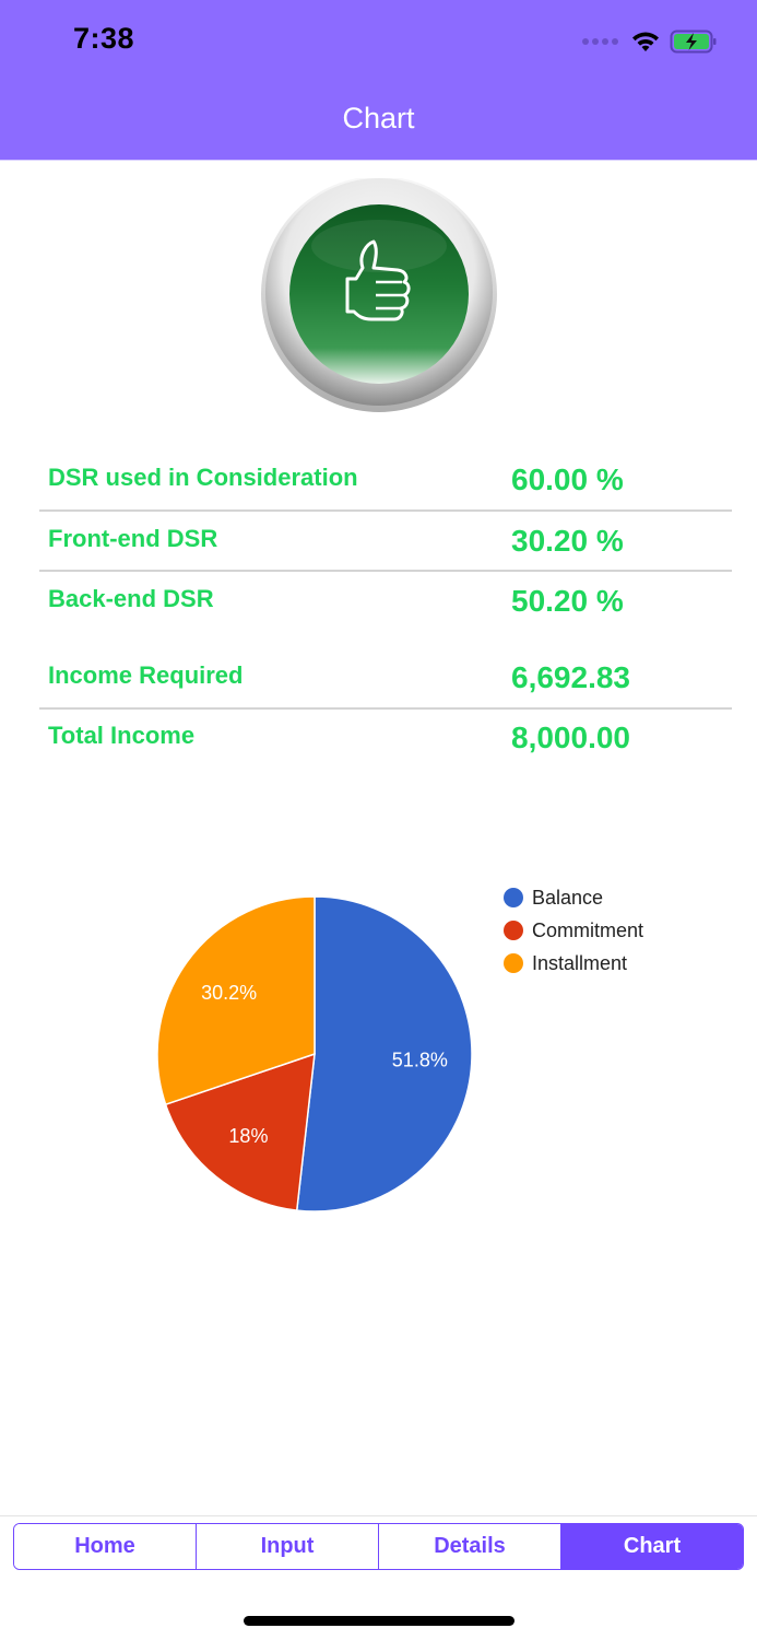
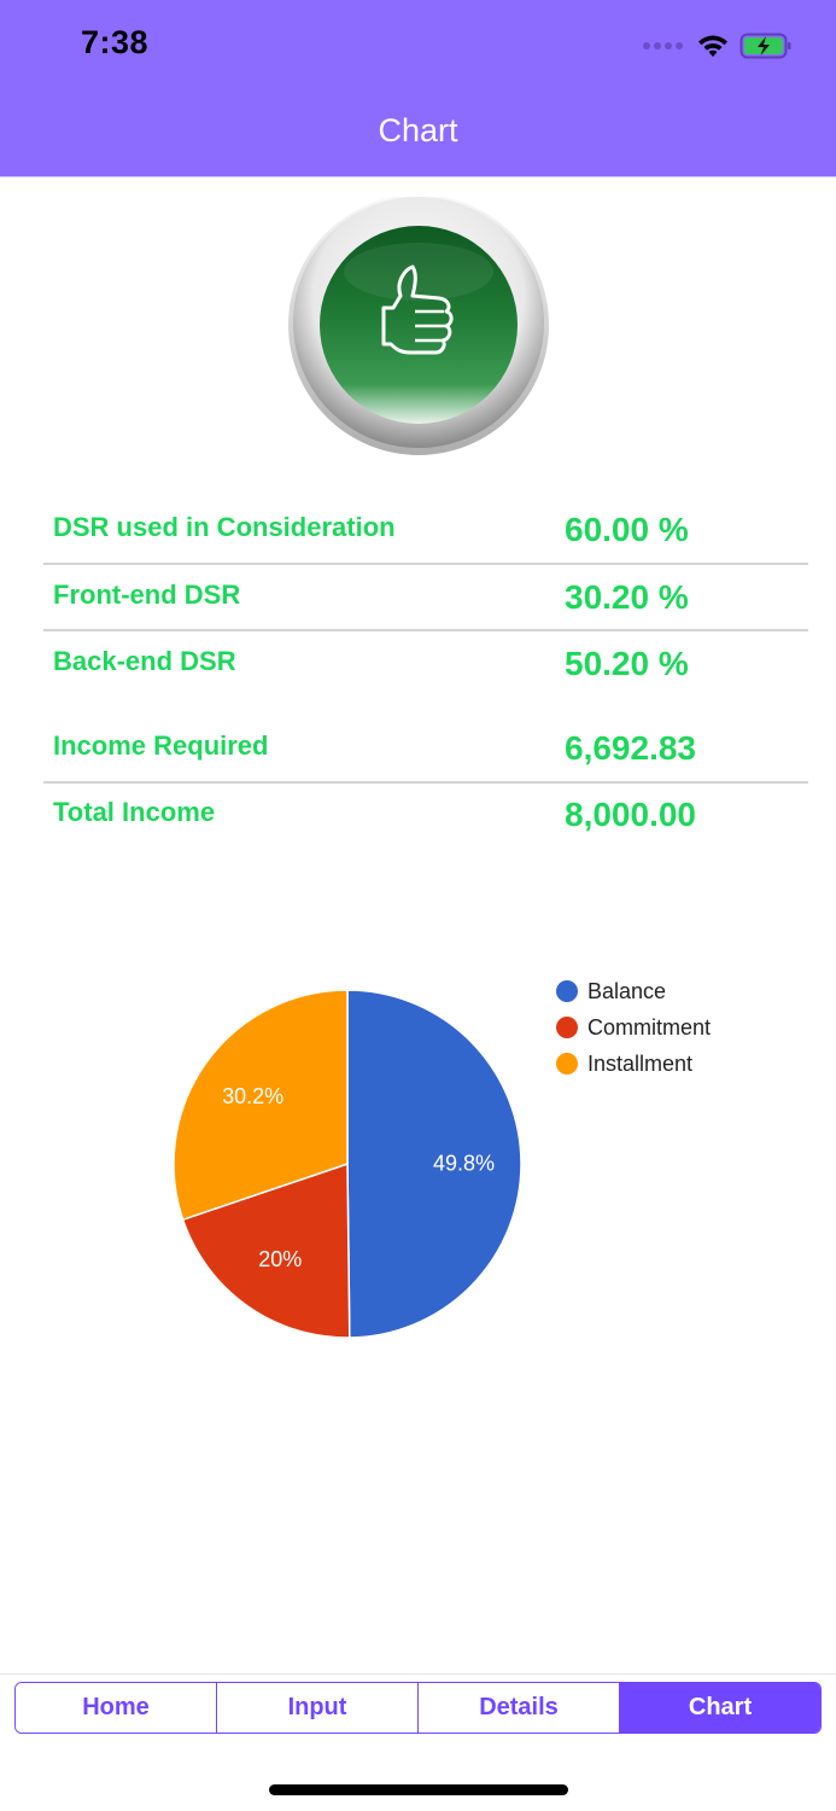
Balance: 51.8% -> 49.8%
Commitment: 18% -> 20%
